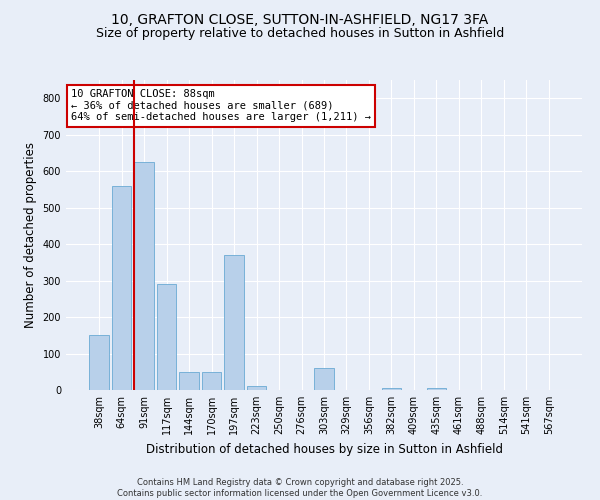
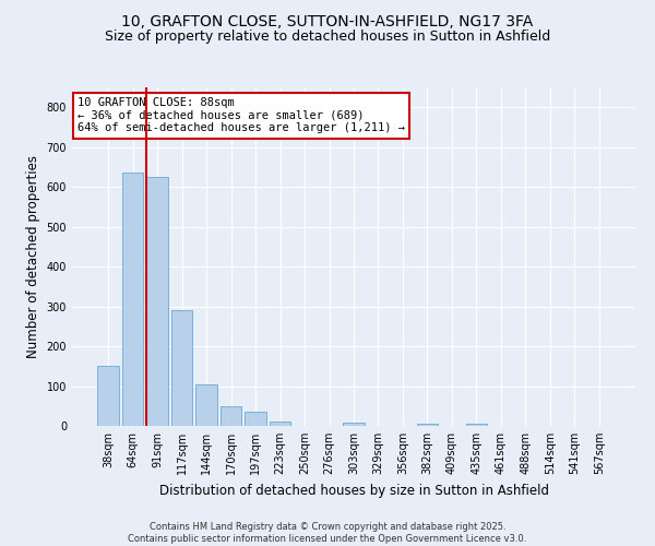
64sqm: 560 -> 635
144sqm: 50 -> 105
197sqm: 370 -> 35
303sqm: 60 -> 8
